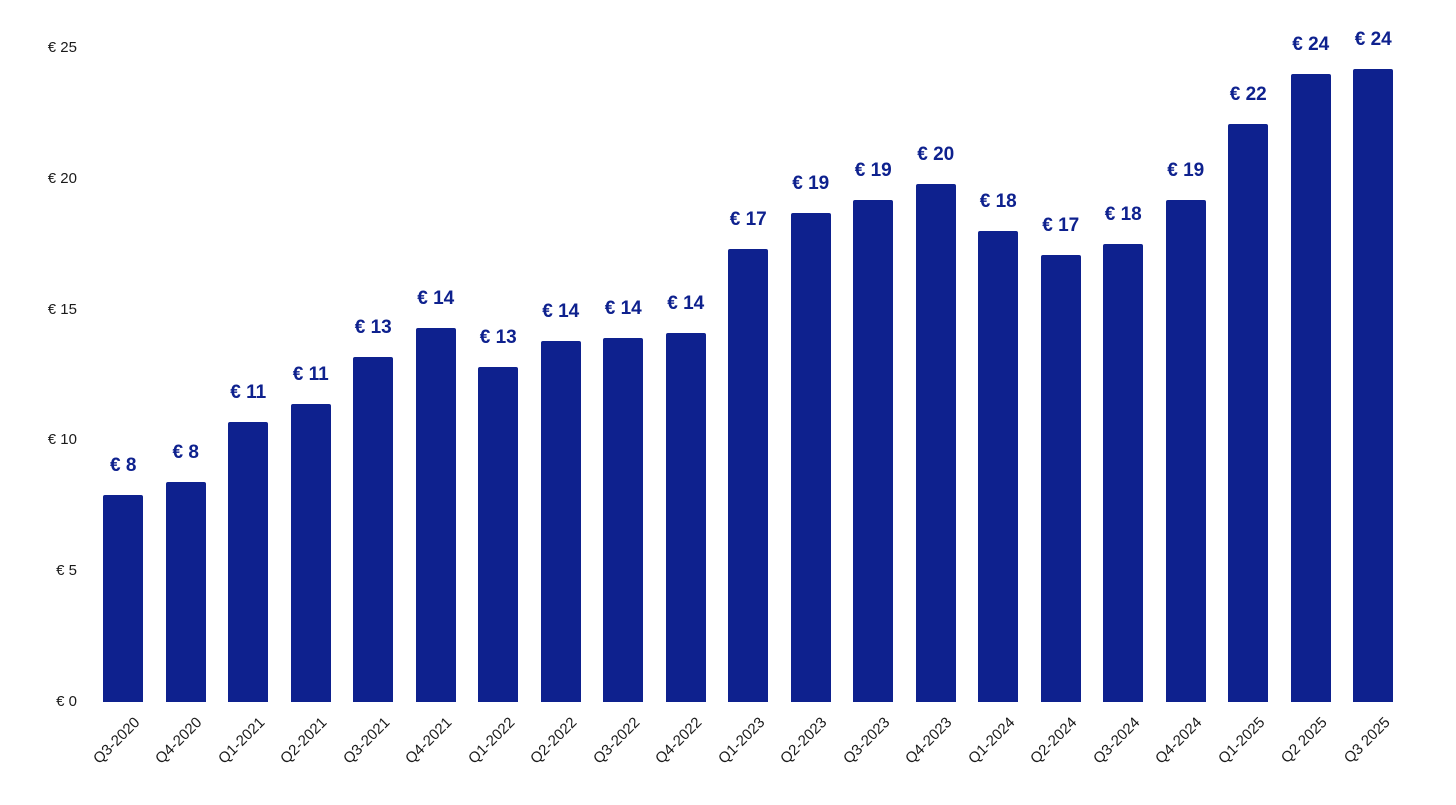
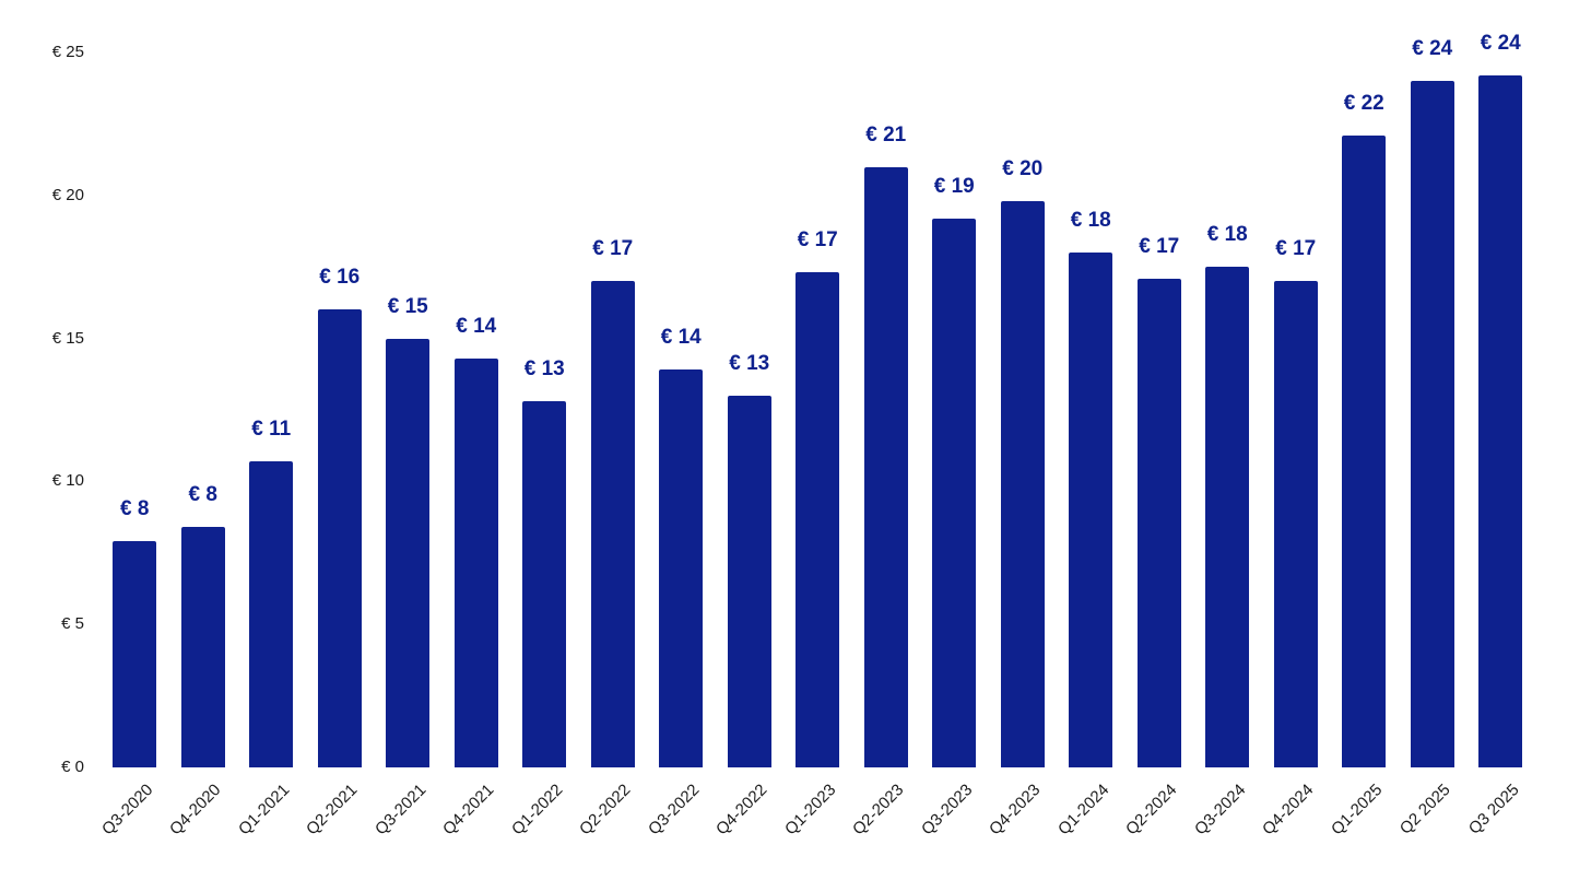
Q2-2021: 11 -> 16
Q3-2021: 13 -> 15
Q2-2022: 14 -> 17
Q4-2022: 14 -> 13
Q2-2023: 19 -> 21
Q4-2024: 19 -> 17
